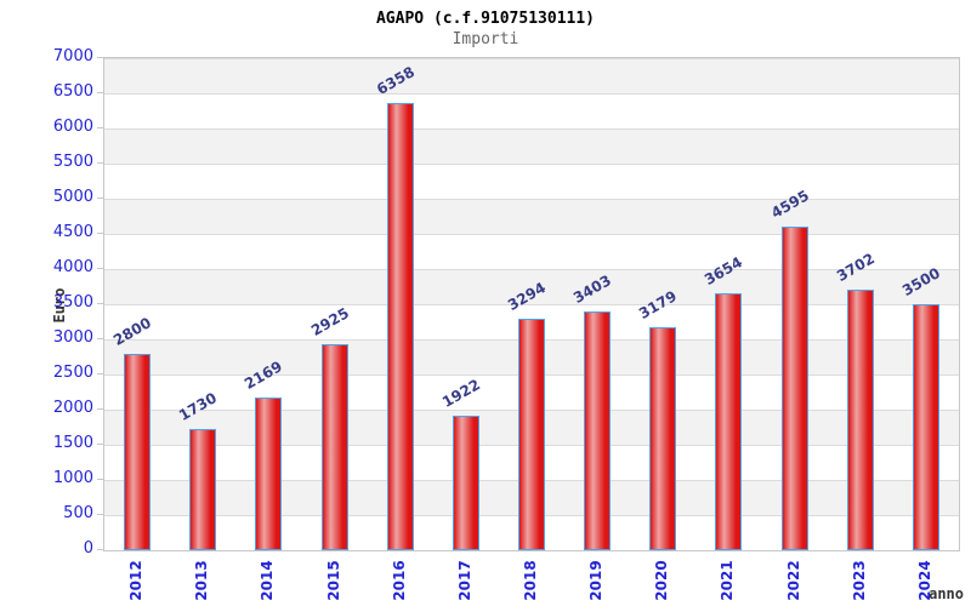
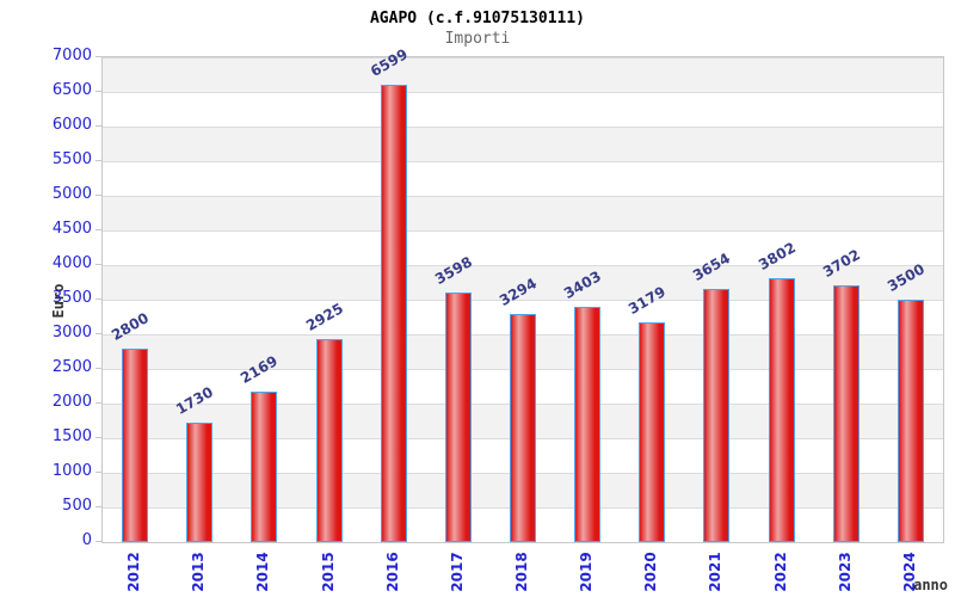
2016: 6358 -> 6599
2017: 1922 -> 3598
2022: 4595 -> 3802
